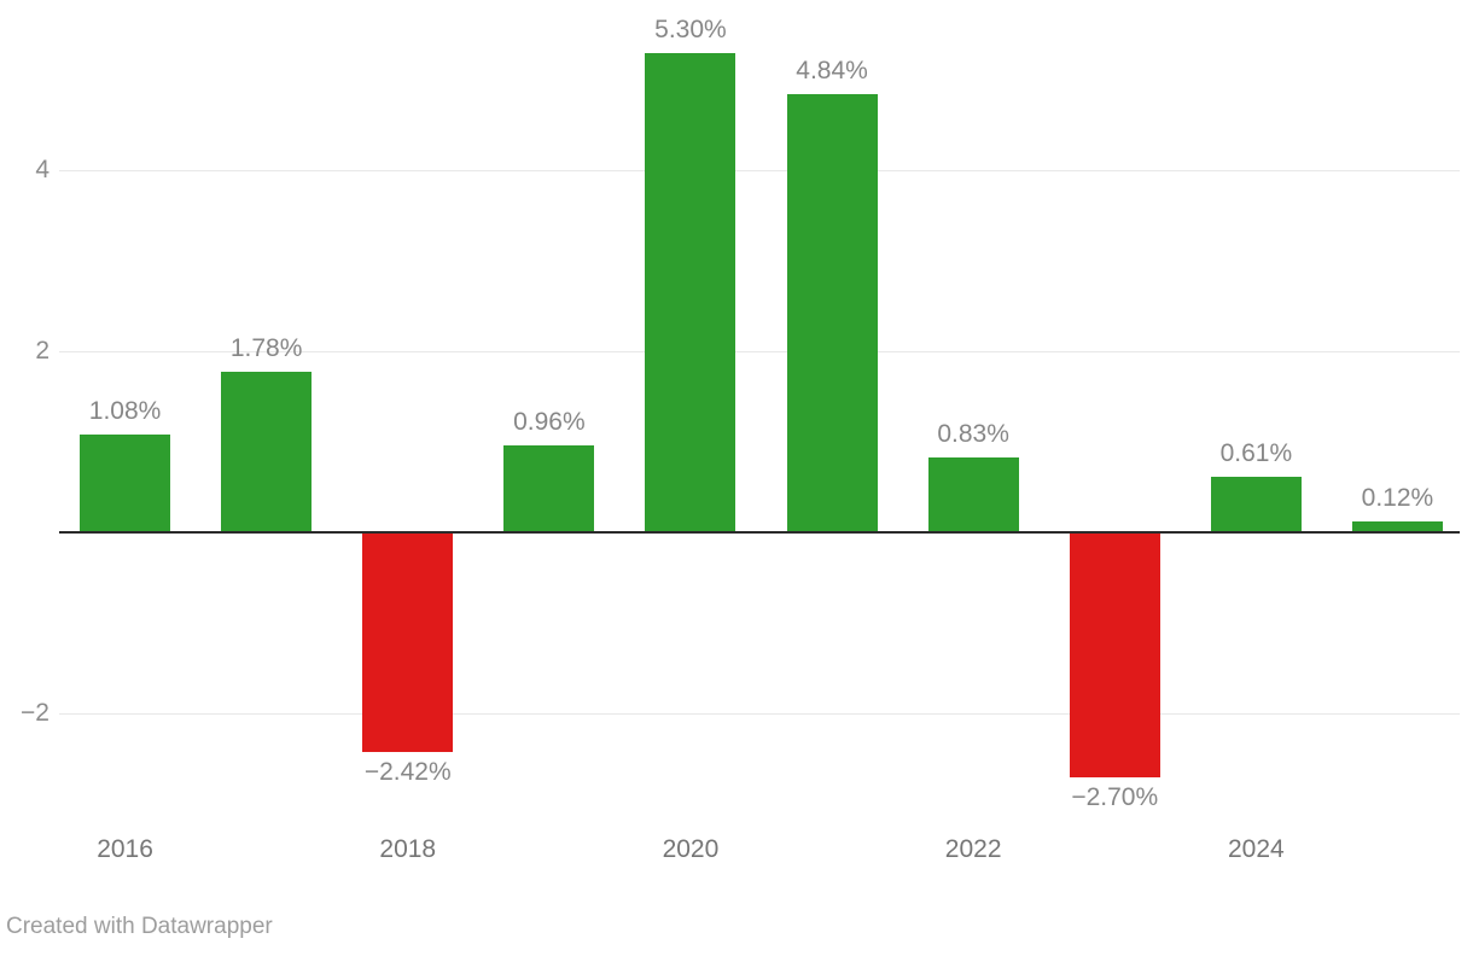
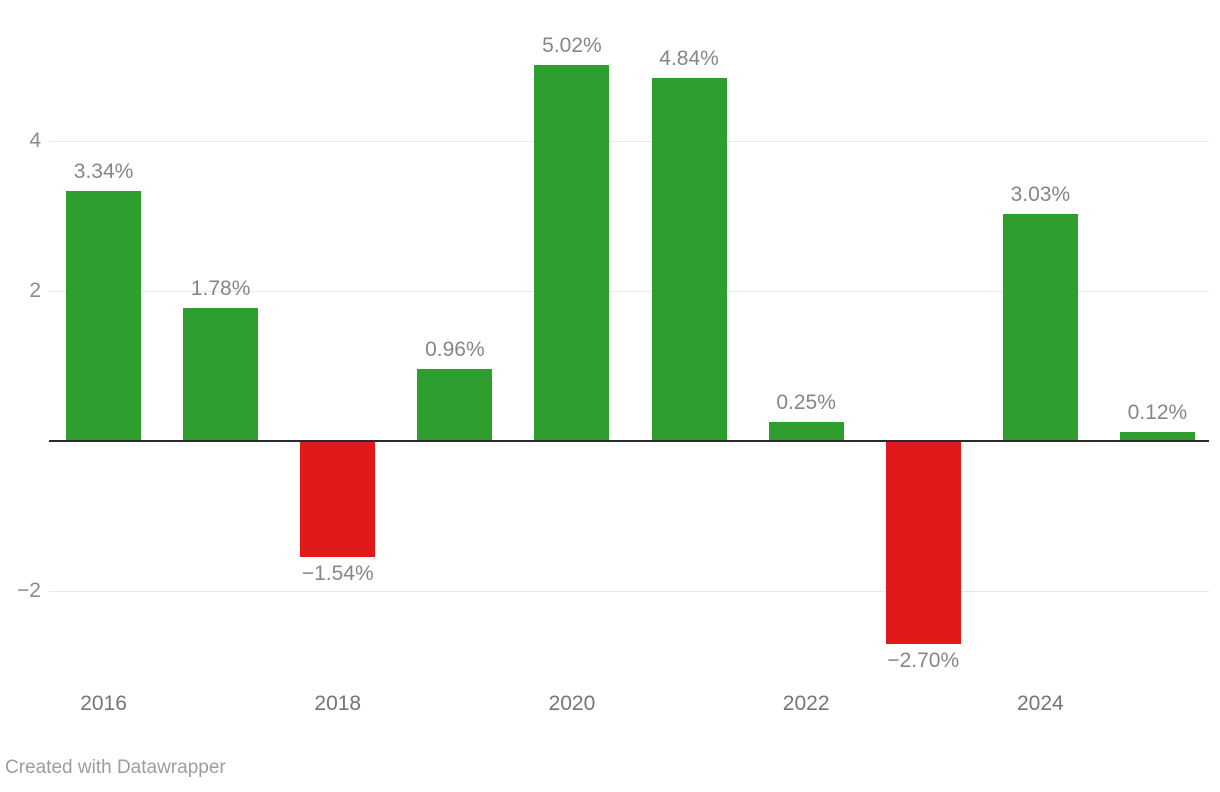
2016: 1.08% -> 3.34%
2018: −2.42% -> −1.54%
2020: 5.30% -> 5.02%
2022: 0.83% -> 0.25%
2024: 0.61% -> 3.03%
